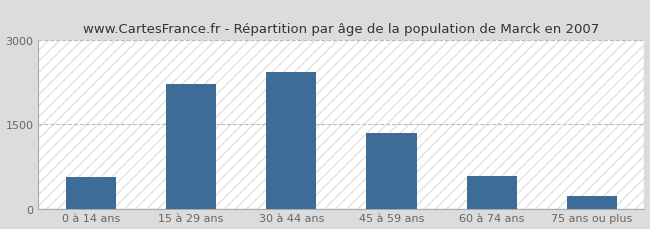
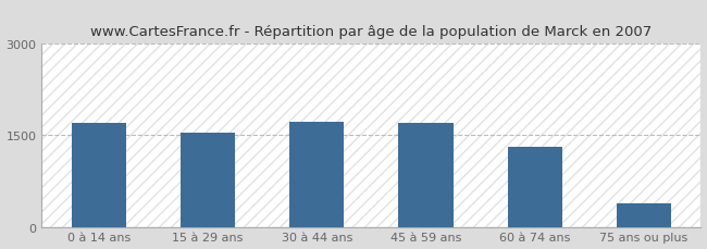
0 à 14 ans: 560 -> 1700
15 à 29 ans: 2220 -> 1550
30 à 44 ans: 2440 -> 1720
45 à 59 ans: 1340 -> 1700
60 à 74 ans: 580 -> 1310
75 ans ou plus: 220 -> 390
